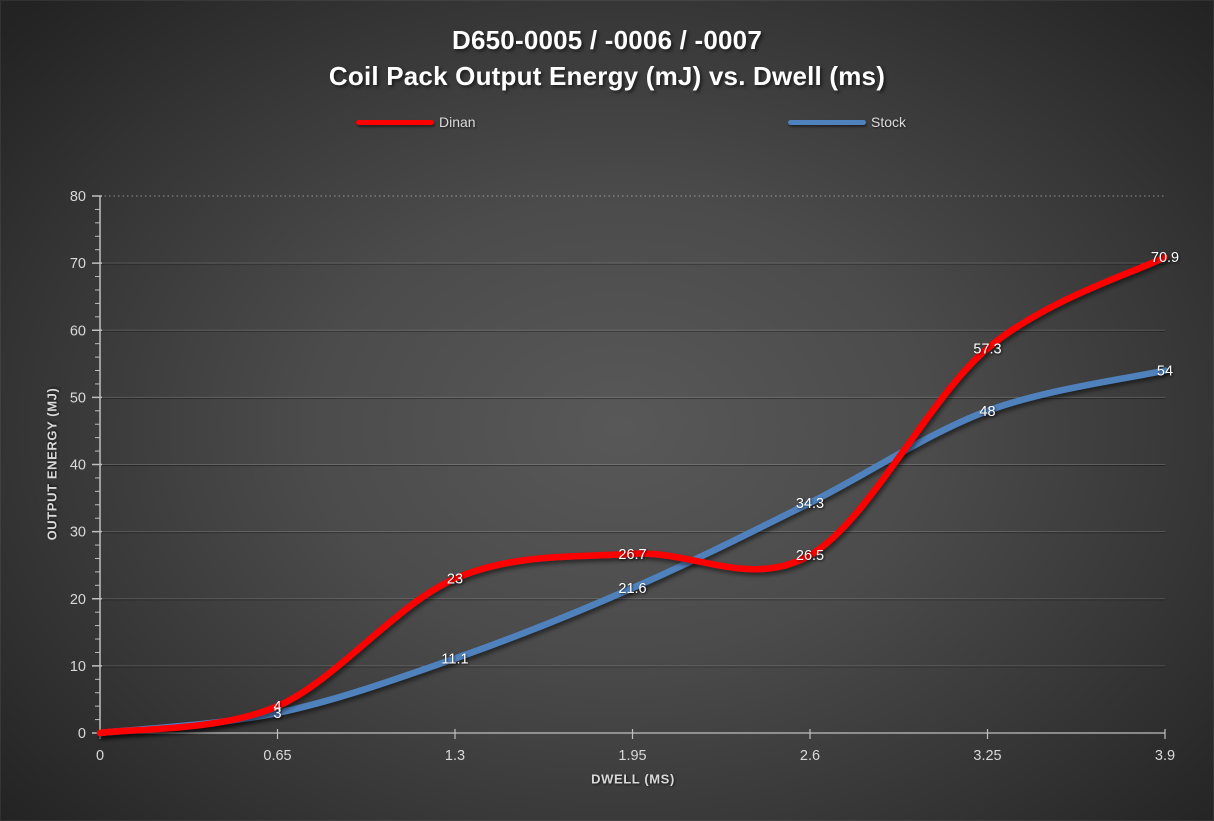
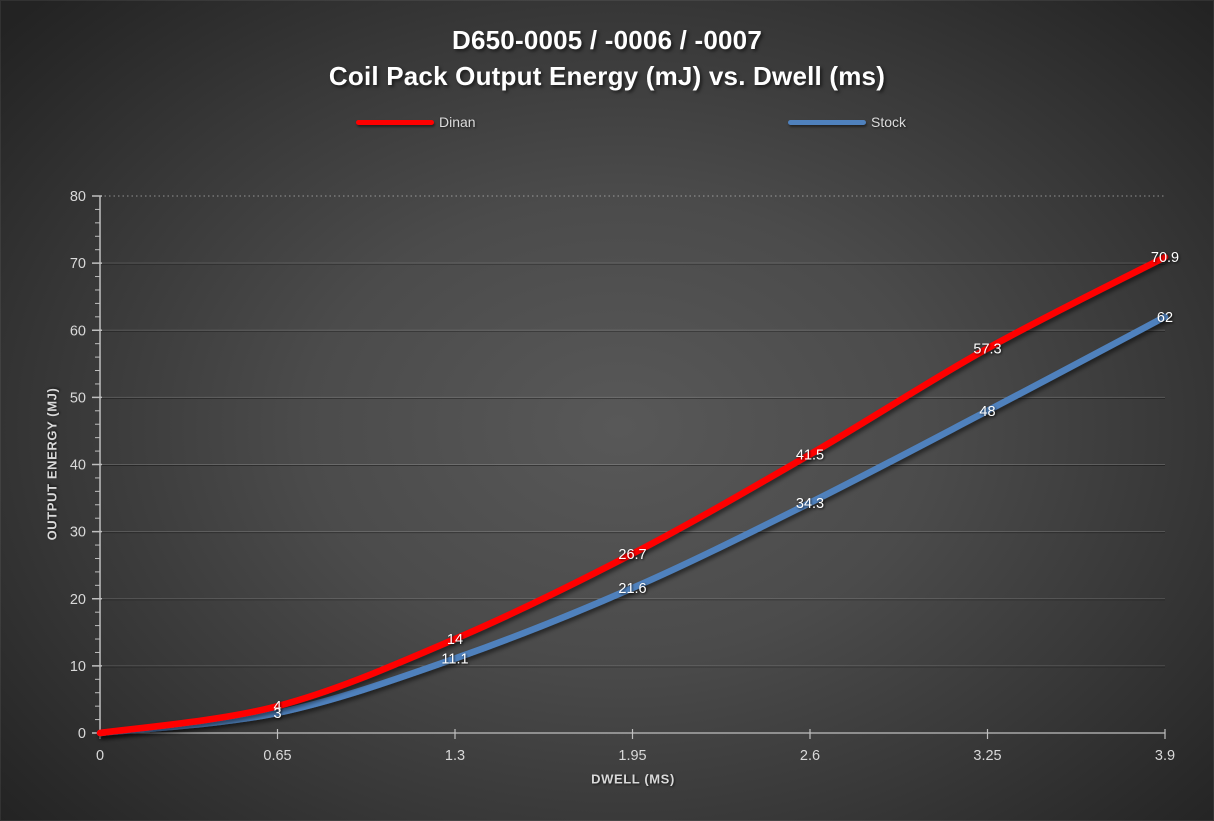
Dinan/1.3: 23 -> 14
Dinan/2.6: 26.5 -> 41.5
Stock/3.9: 54 -> 62
